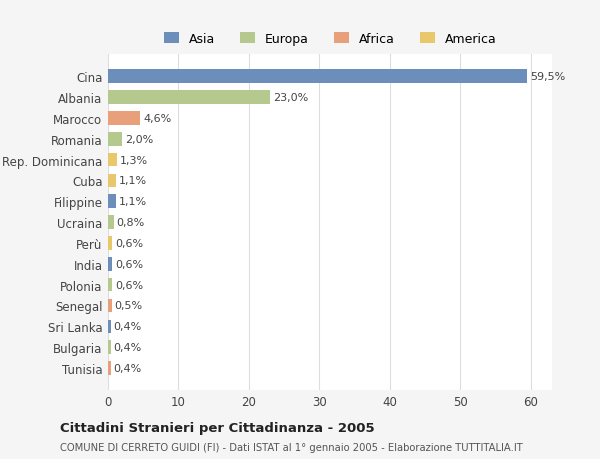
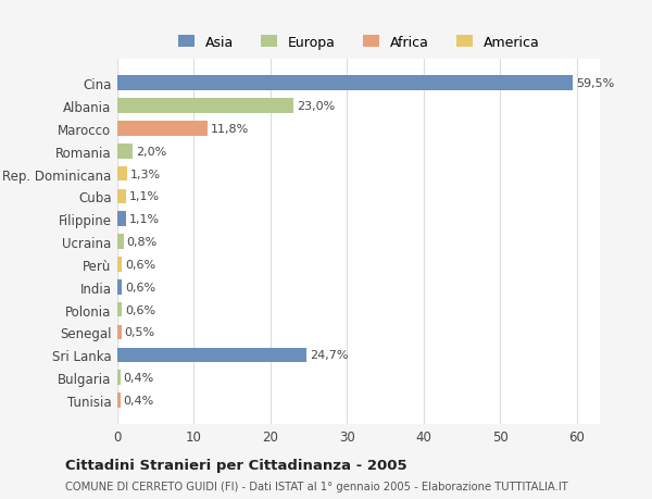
Marocco: 4,6% -> 11,8%
Sri Lanka: 0,4% -> 24,7%
